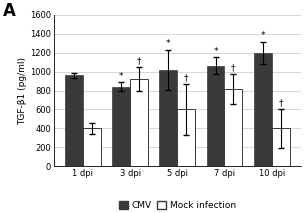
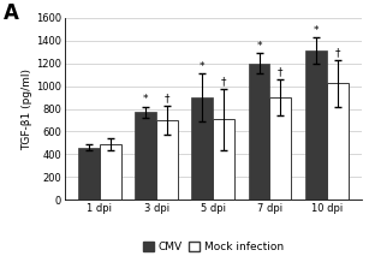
CMV/1 dpi: 960 -> 460
Mock infection/1 dpi: 400 -> 490
CMV/3 dpi: 840 -> 770
Mock infection/3 dpi: 920 -> 700
CMV/5 dpi: 1020 -> 900
Mock infection/5 dpi: 600 -> 710
CMV/7 dpi: 1060 -> 1200
Mock infection/7 dpi: 820 -> 900
CMV/10 dpi: 1200 -> 1310
Mock infection/10 dpi: 400 -> 1020
